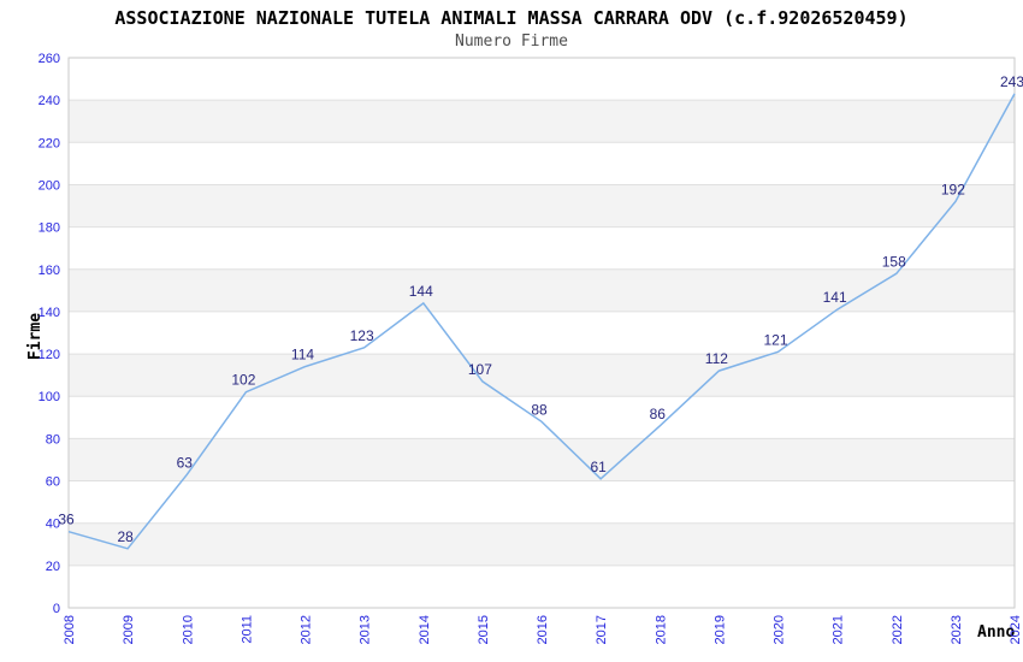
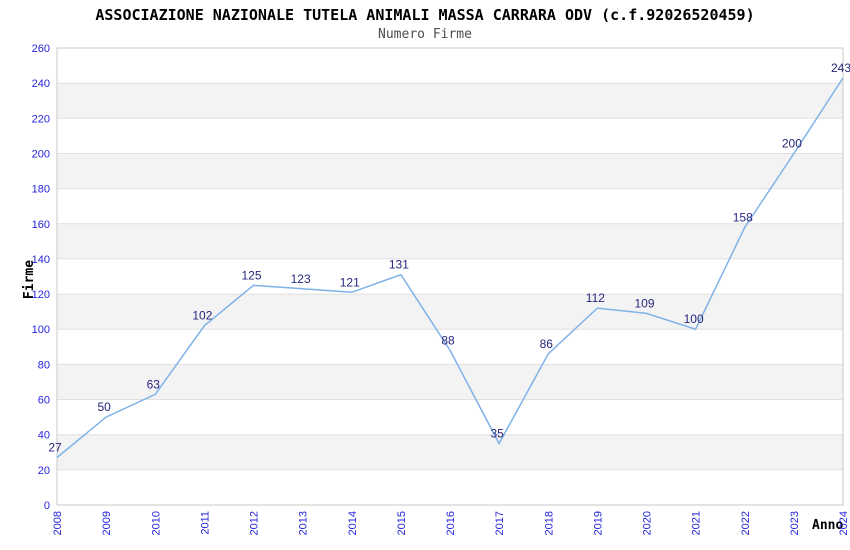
2008: 36 -> 27
2009: 28 -> 50
2012: 114 -> 125
2014: 144 -> 121
2015: 107 -> 131
2017: 61 -> 35
2020: 121 -> 109
2021: 141 -> 100
2023: 192 -> 200
